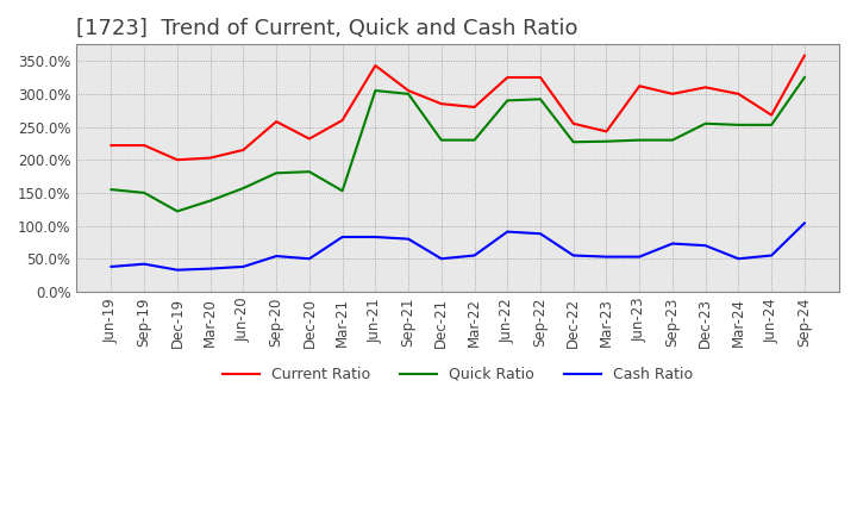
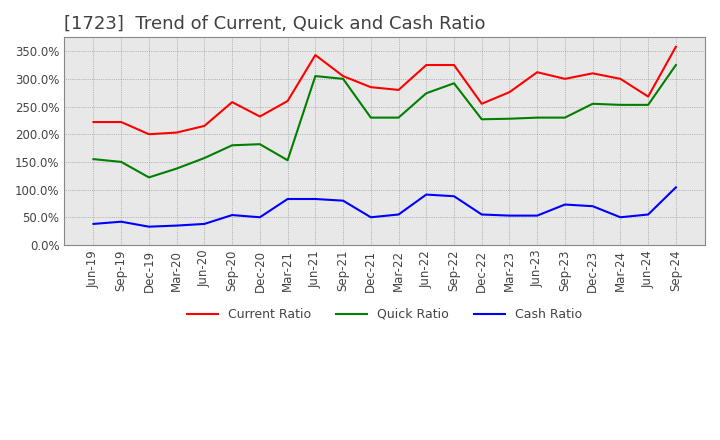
Quick Ratio/Jun-22: 290% -> 274%
Current Ratio/Mar-23: 243% -> 276%
